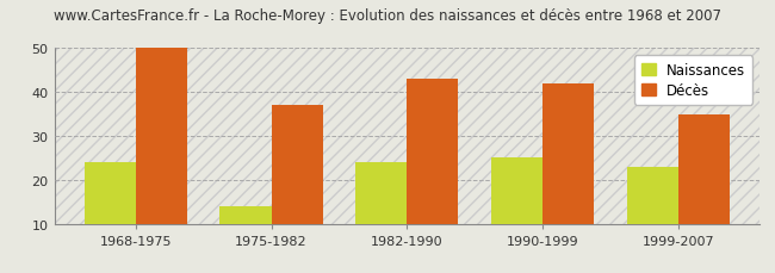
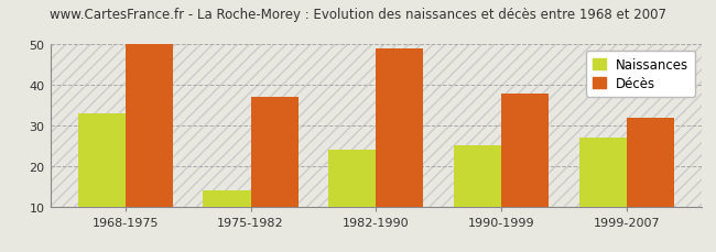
Naissances/1968-1975: 24 -> 33
Décès/1982-1990: 43 -> 49
Décès/1990-1999: 42 -> 38
Naissances/1999-2007: 23 -> 27
Décès/1999-2007: 35 -> 32
